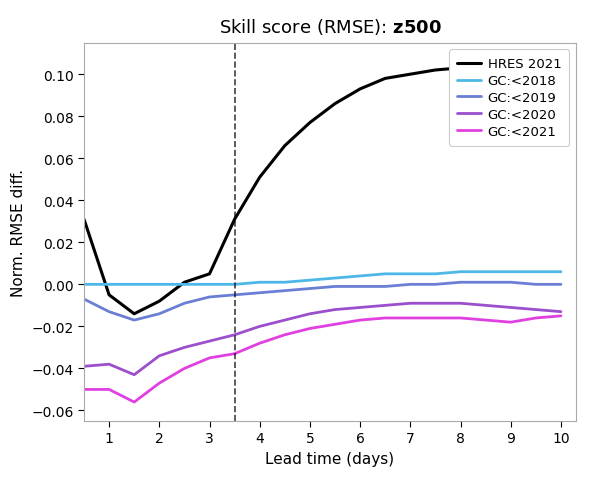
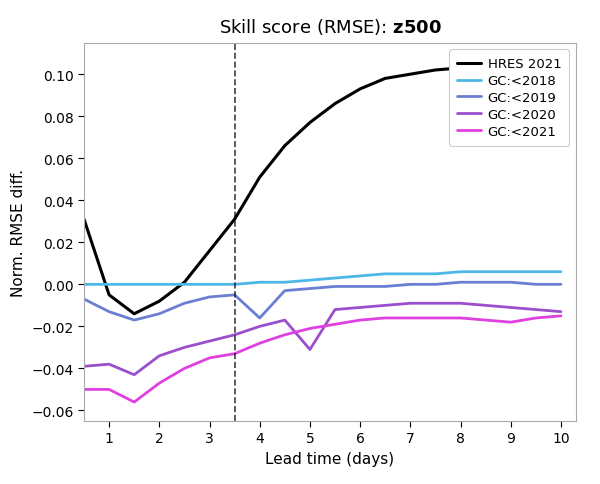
HRES 2021/3: 0.005 -> 0.016
GC:<2019/4: -0.004 -> -0.016
GC:<2020/5: -0.014 -> -0.031
